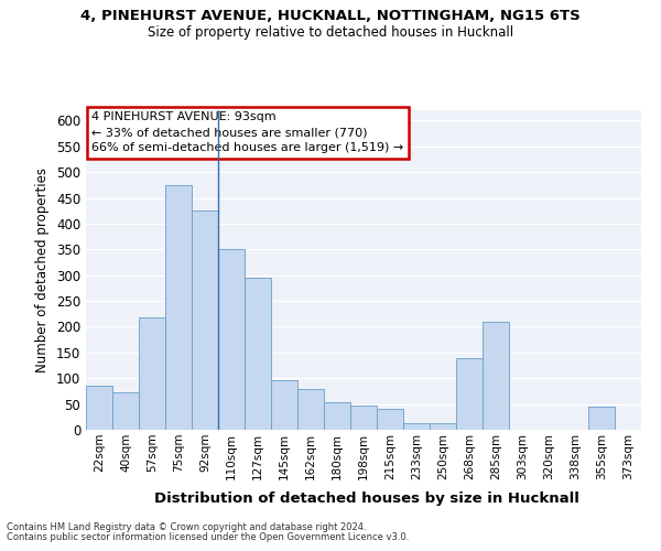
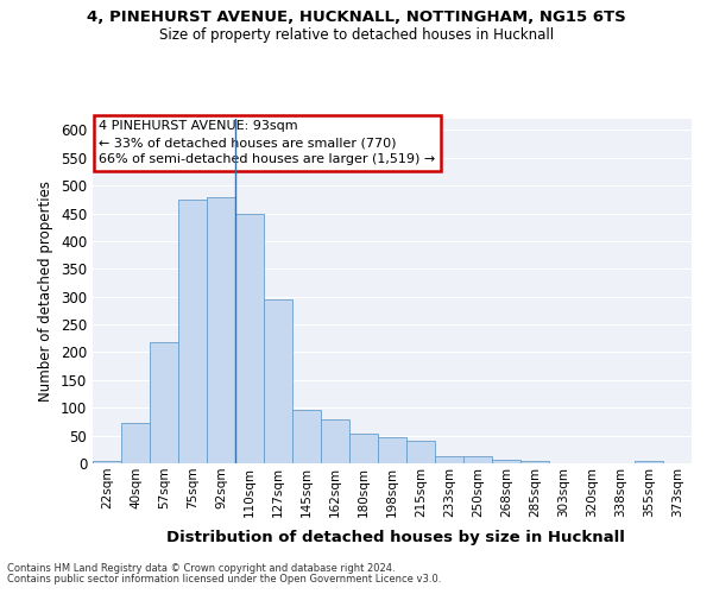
22sqm: 85 -> 5
92sqm: 425 -> 478
110sqm: 350 -> 450
268sqm: 140 -> 6
285sqm: 210 -> 5
355sqm: 45 -> 5
